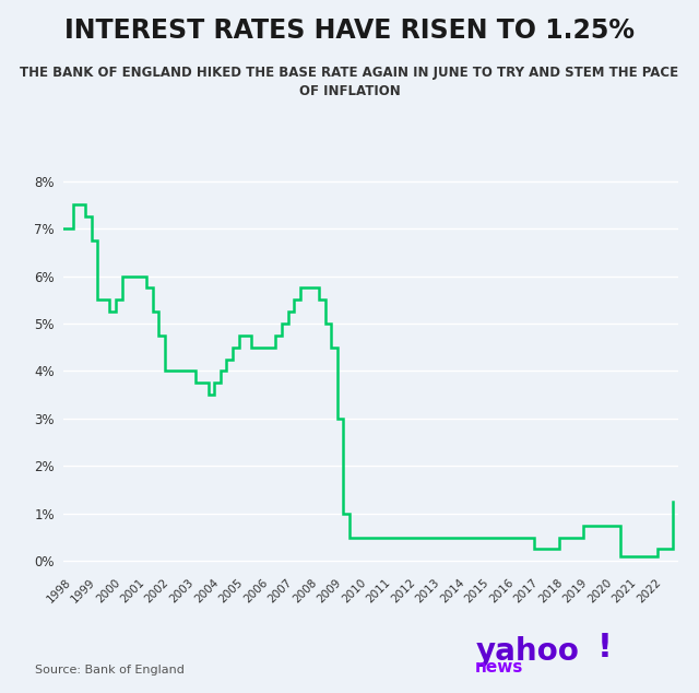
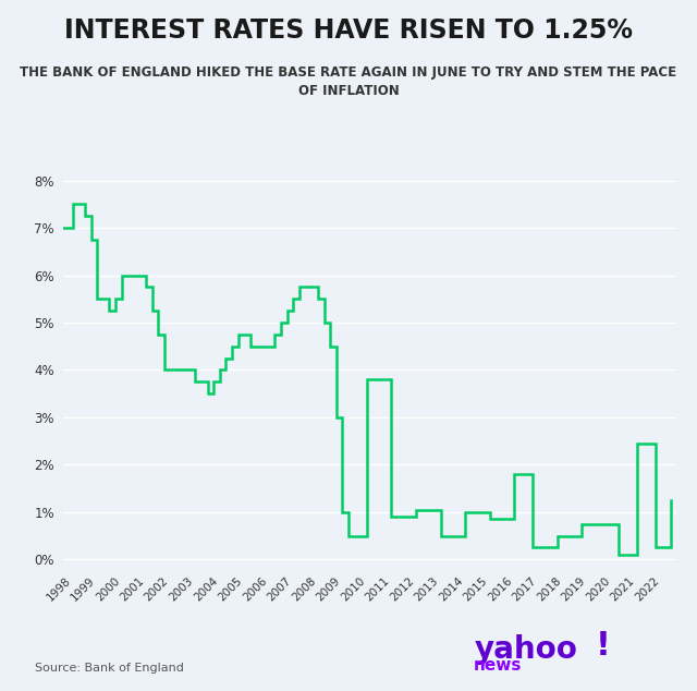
2010: 0.50% -> 3.80%
2011: 0.50% -> 0.90%
2012: 0.50% -> 1.05%
2014: 0.50% -> 1.00%
2015: 0.50% -> 0.85%
2016: 0.50% -> 1.80%
2021: 0.10% -> 2.45%
